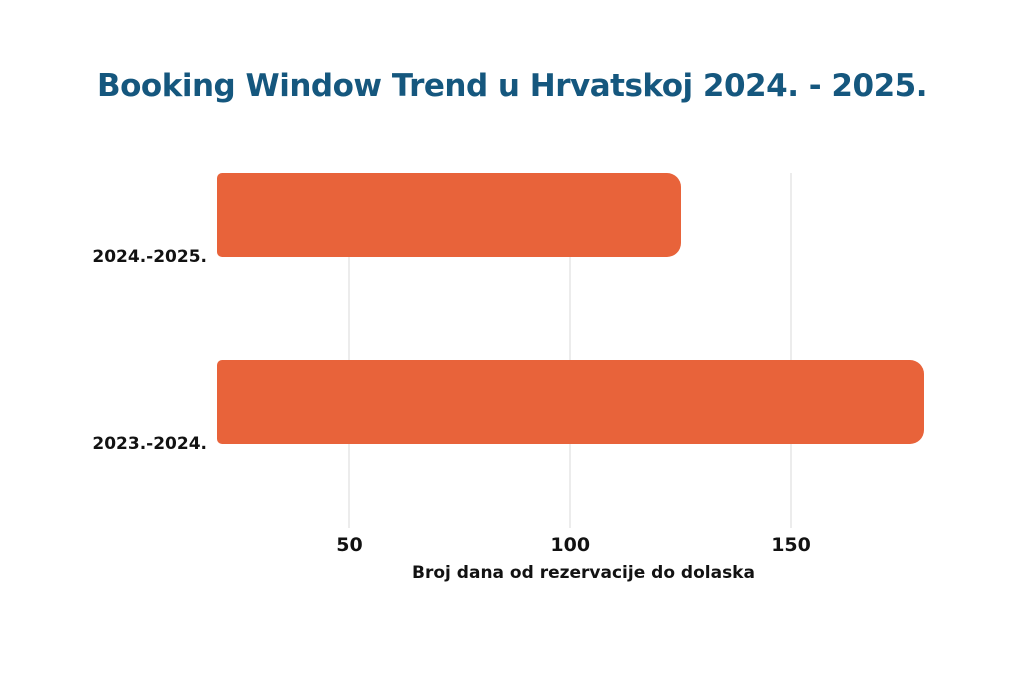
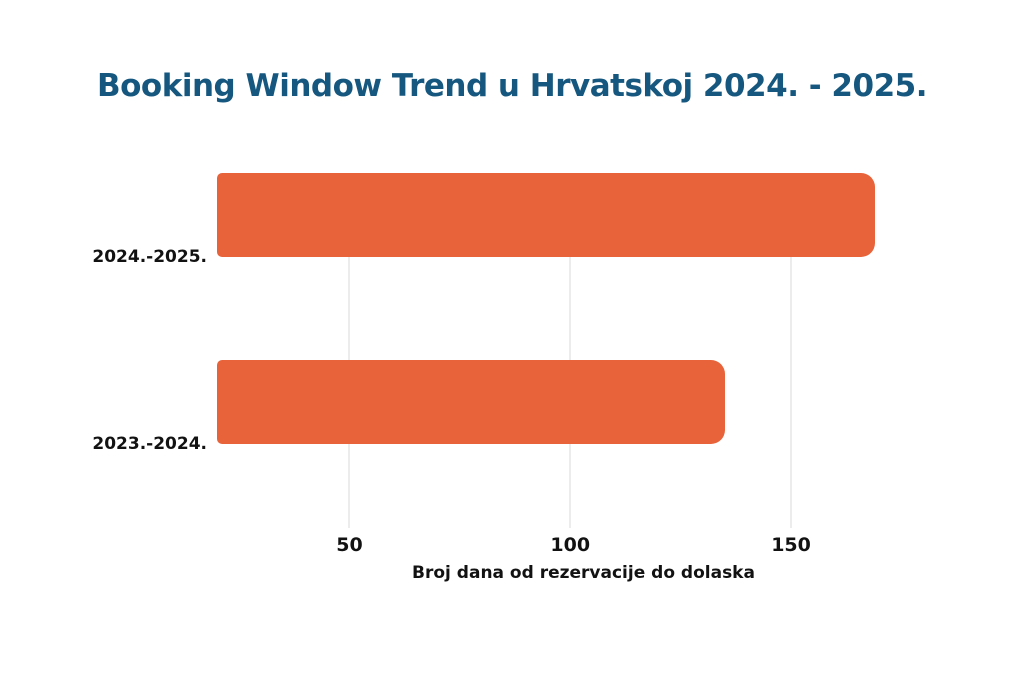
2024.-2025.: 125 -> 169
2023.-2024.: 180 -> 135
